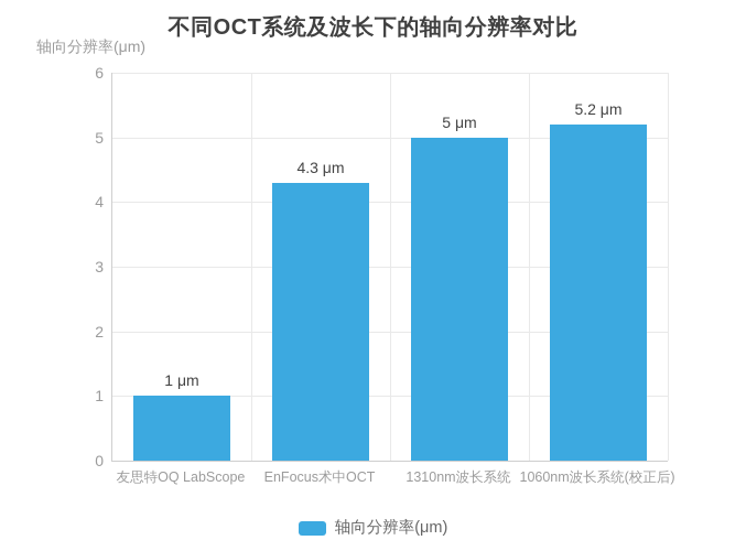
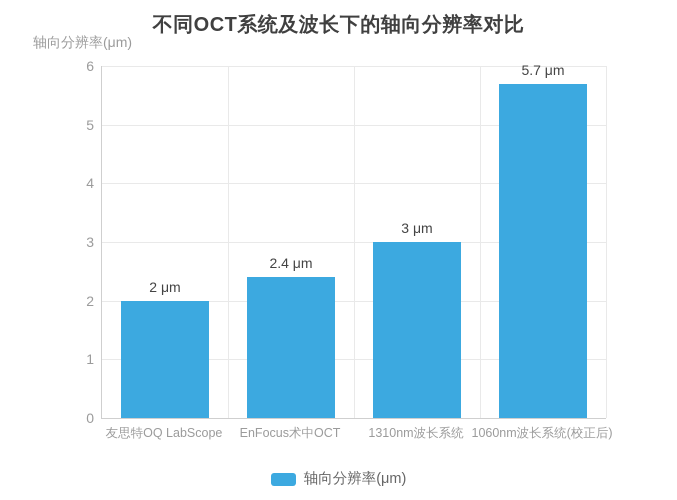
友思特OQ LabScope: 1 -> 2
EnFocus术中OCT: 4.3 -> 2.4
1310nm波长系统: 5 -> 3
1060nm波长系统(校正后): 5.2 -> 5.7
